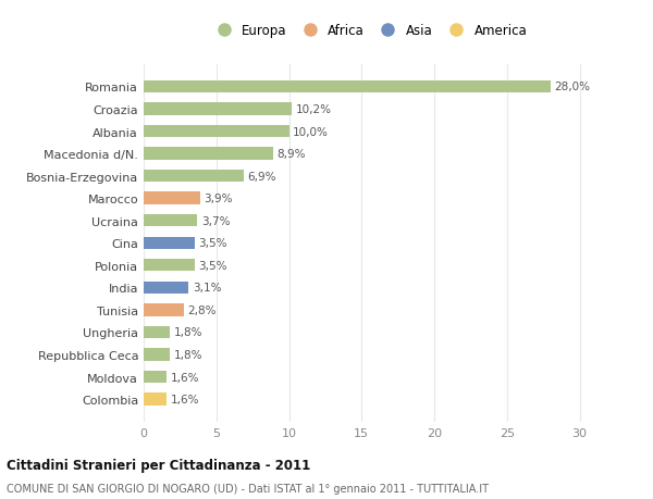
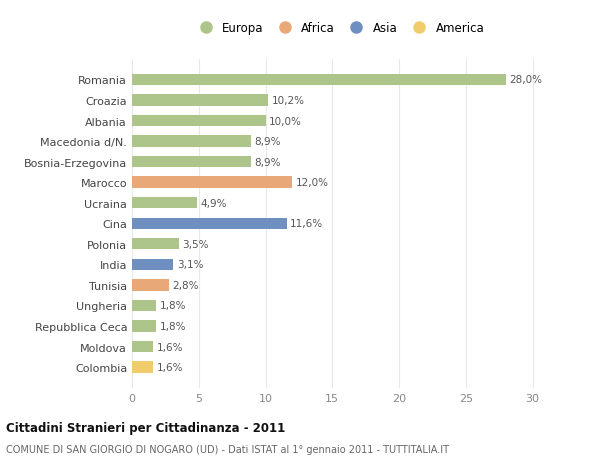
Bosnia-Erzegovina: 6,9% -> 8,9%
Marocco: 3,9% -> 12,0%
Ucraina: 3,7% -> 4,9%
Cina: 3,5% -> 11,6%
